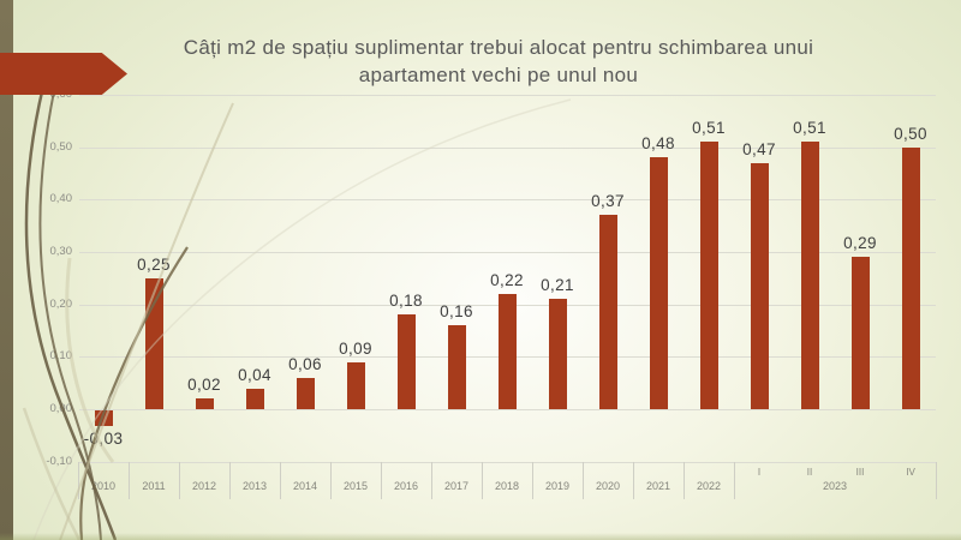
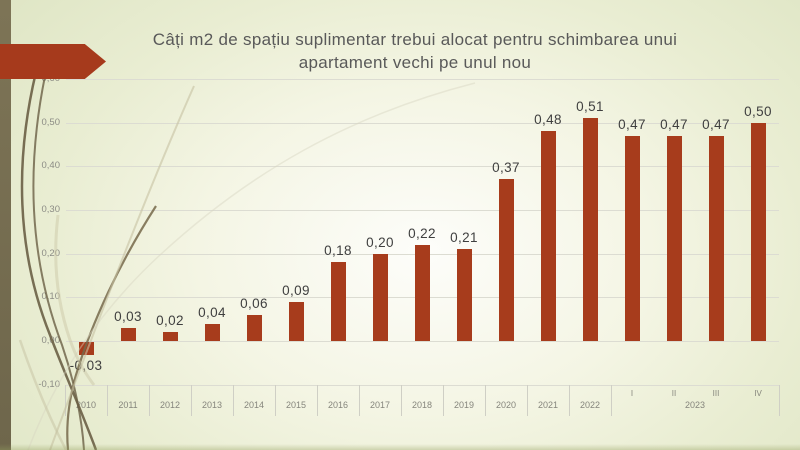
2011: 0,25 -> 0,03
2017: 0,16 -> 0,20
II: 0,51 -> 0,47
III: 0,29 -> 0,47
